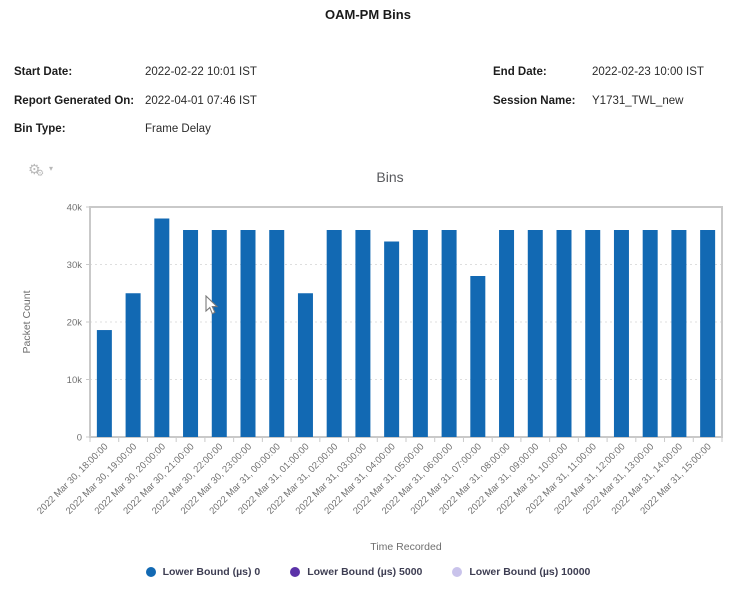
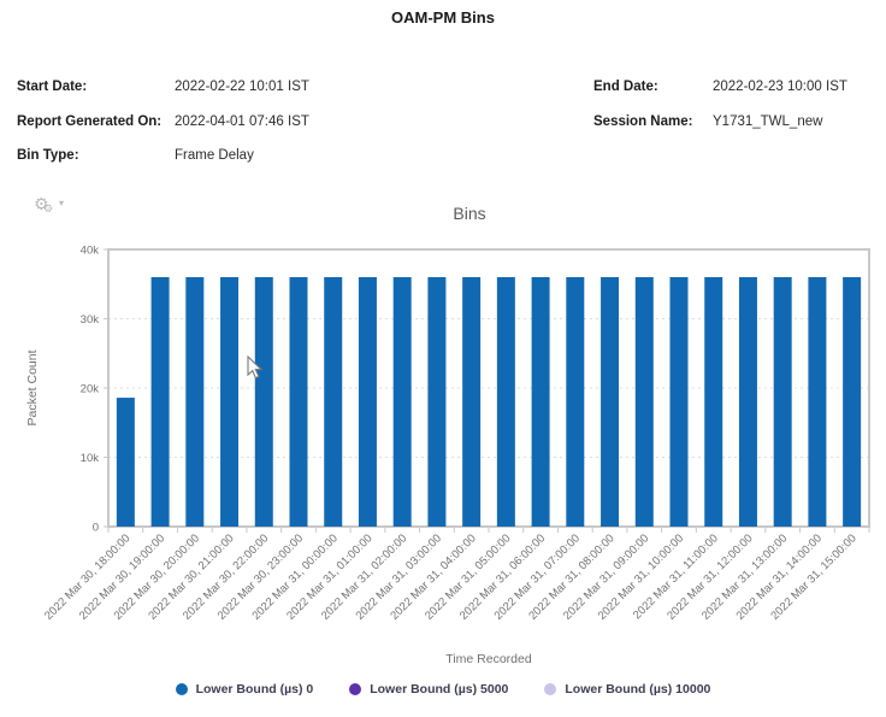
Lower Bound (µs) 0/2022 Mar 30, 19:00:00: 25k -> 36k
Lower Bound (µs) 0/2022 Mar 30, 20:00:00: 38k -> 36k
Lower Bound (µs) 0/2022 Mar 31, 01:00:00: 25k -> 36k
Lower Bound (µs) 0/2022 Mar 31, 04:00:00: 34k -> 36k
Lower Bound (µs) 0/2022 Mar 31, 07:00:00: 28k -> 36k
